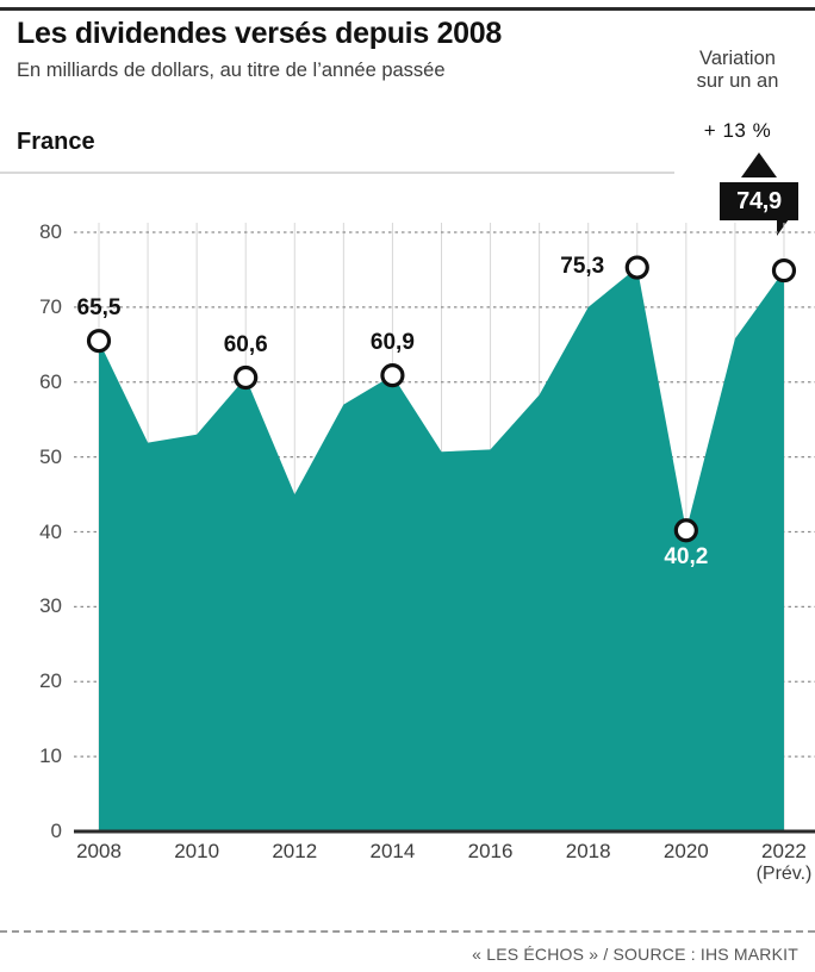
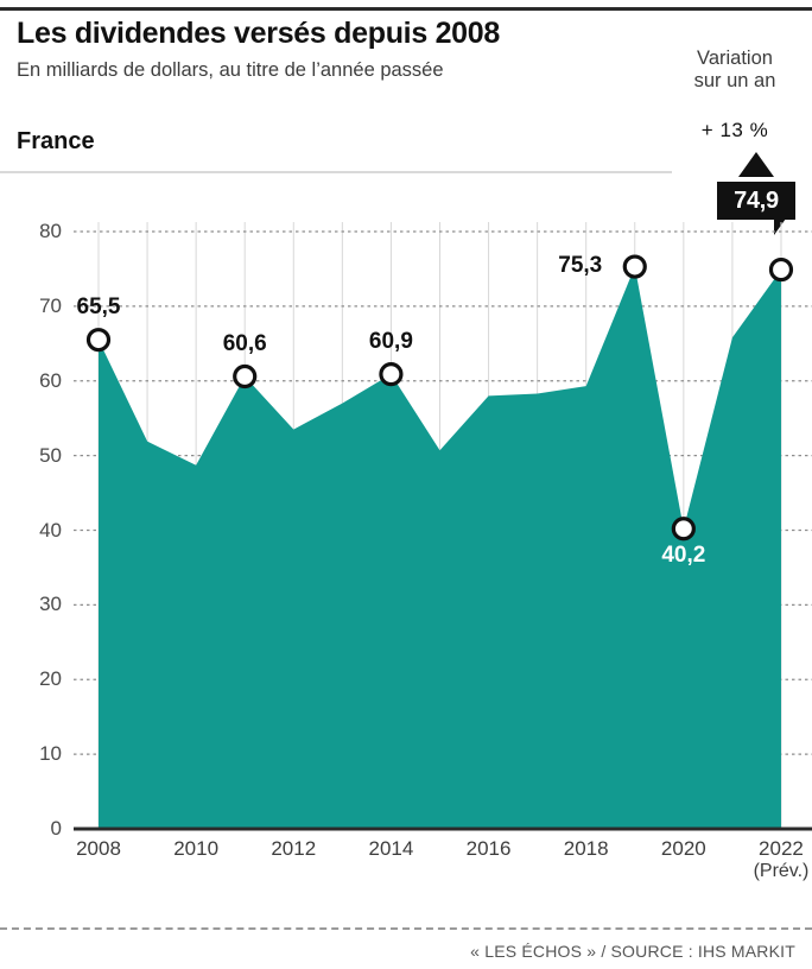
2010: 53 -> 49
2012: 45 -> 54
2016: 51 -> 58
2018: 70 -> 59
